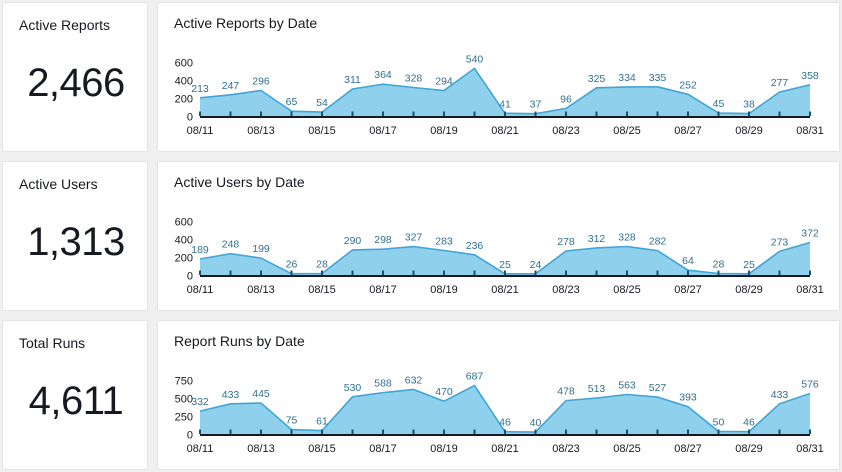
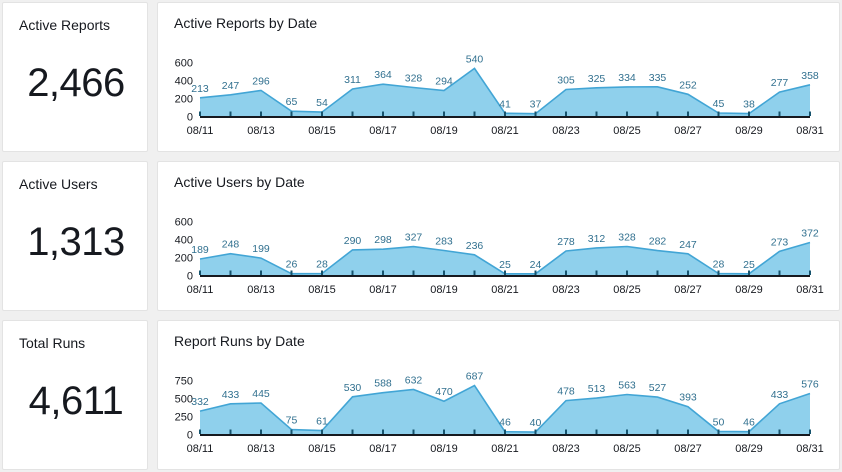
Active Reports by Date/08/23: 96 -> 305
Active Users by Date/08/27: 64 -> 247
